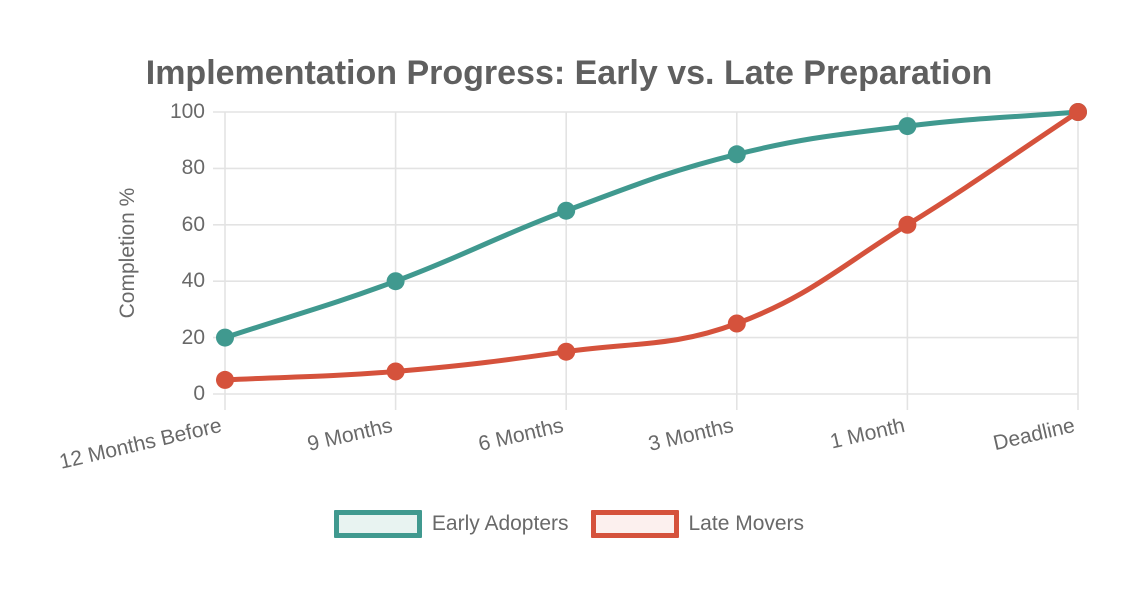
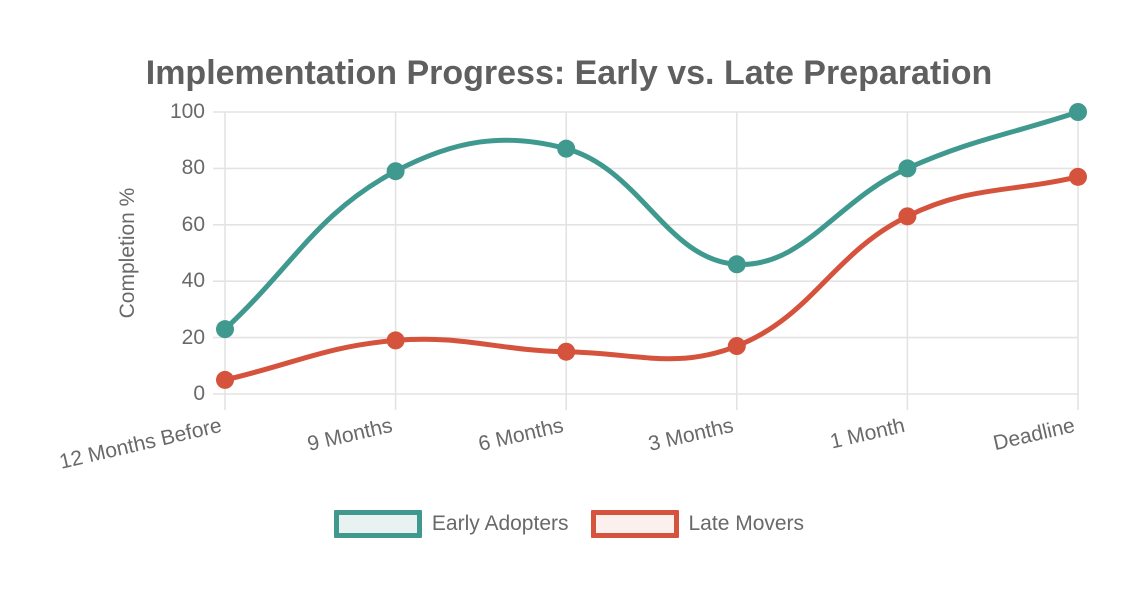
Early Adopters/12 Months Before: 20 -> 23
Early Adopters/9 Months: 40 -> 79
Late Movers/9 Months: 8 -> 19
Early Adopters/6 Months: 65 -> 87
Early Adopters/3 Months: 85 -> 46
Late Movers/3 Months: 25 -> 17
Early Adopters/1 Month: 95 -> 80
Late Movers/1 Month: 60 -> 63
Late Movers/Deadline: 100 -> 77
